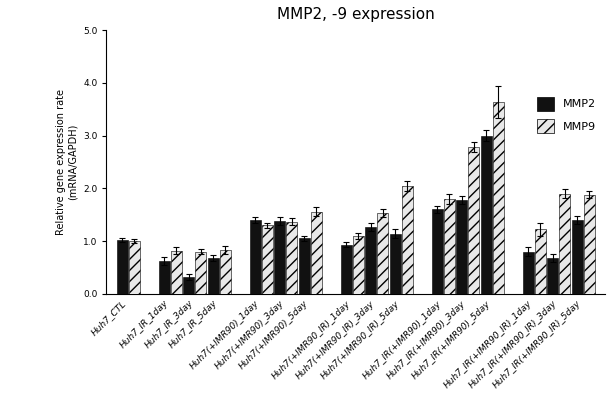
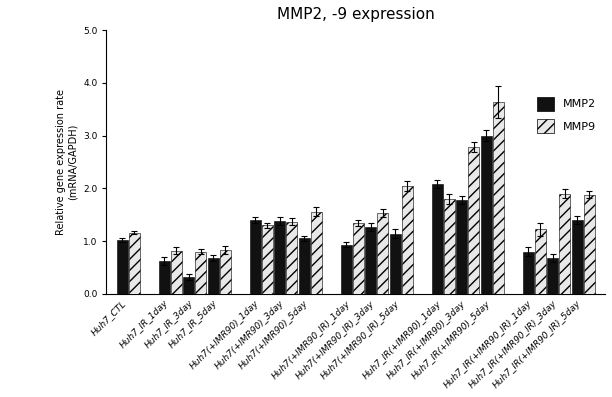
MMP9/Huh7_CTL: 1.00 -> 1.16
MMP9/Huh7(+IMR90_IR)_1day: 1.10 -> 1.34
MMP2/Huh7_IR(+IMR90)_1day: 1.60 -> 2.08
